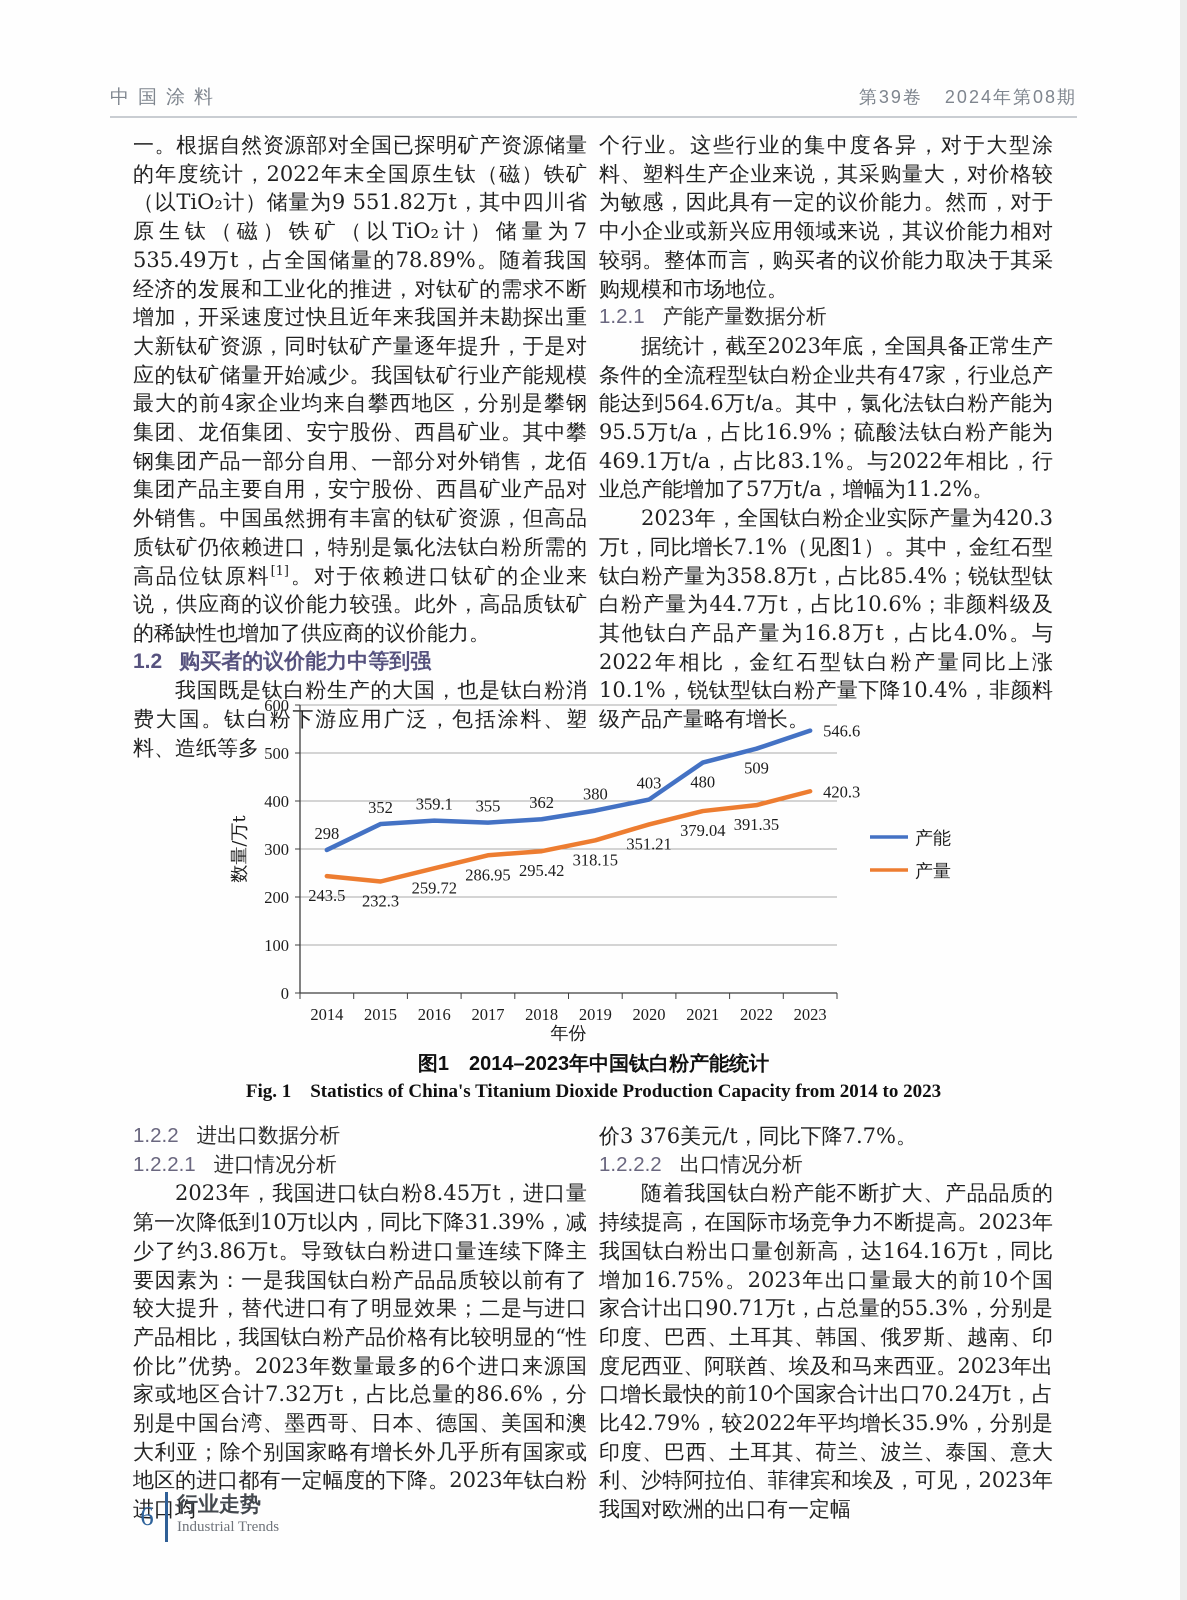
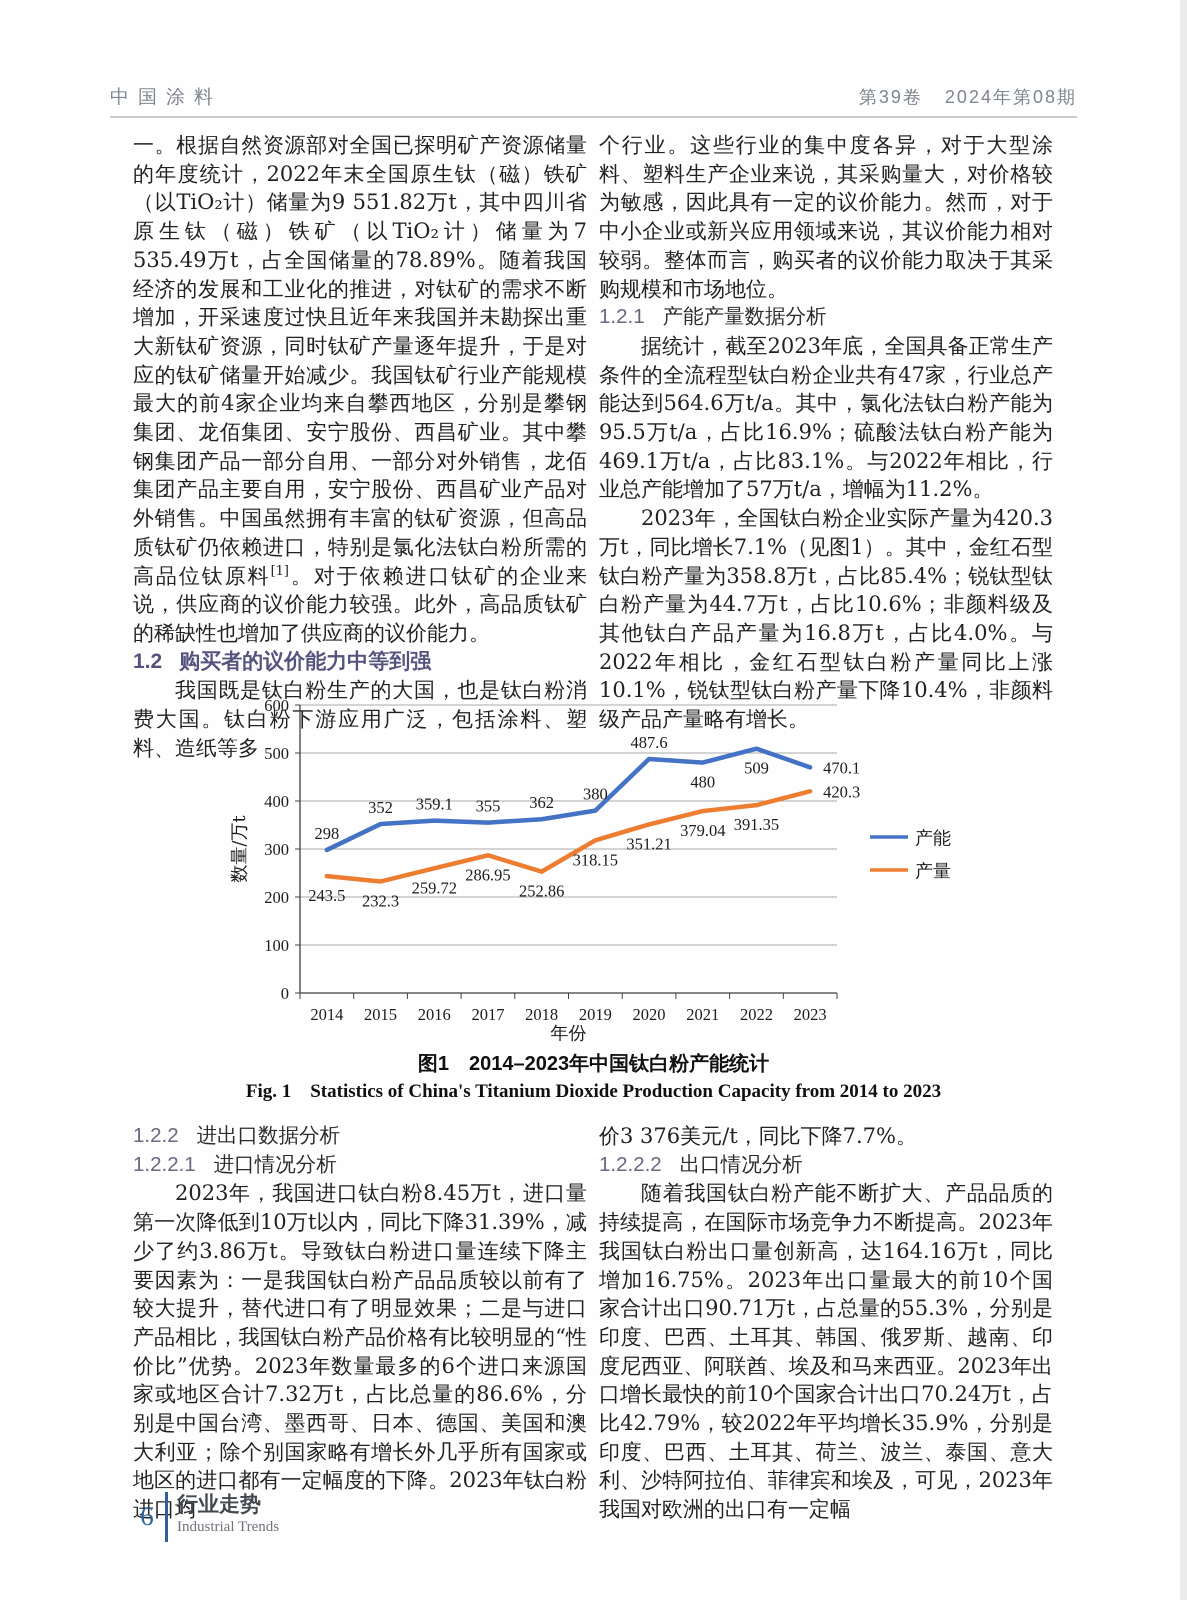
产量/2018: 295.42 -> 252.86
产能/2020: 403 -> 487.6
产能/2023: 546.6 -> 470.1
